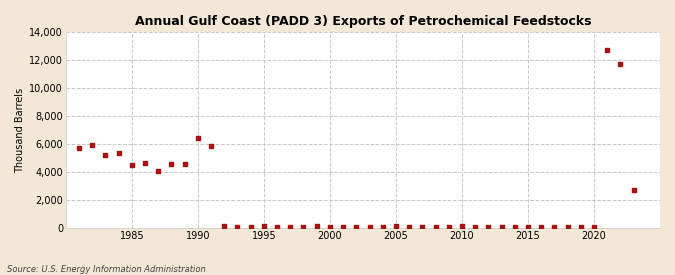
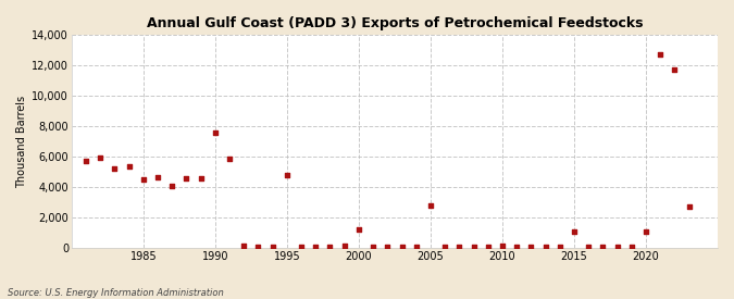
1990: 6,400 -> 7,600
1995: 100 -> 4,800
2000: 100 -> 1,200
2005: 100 -> 2,800
2015: 100 -> 1,100
2020: 100 -> 1,100
